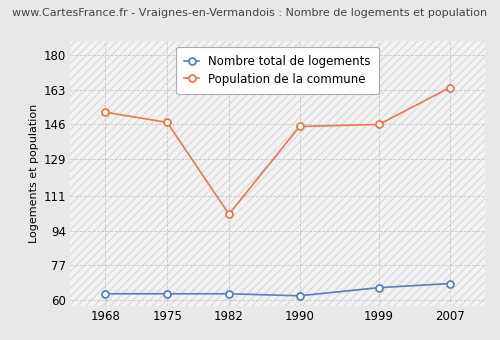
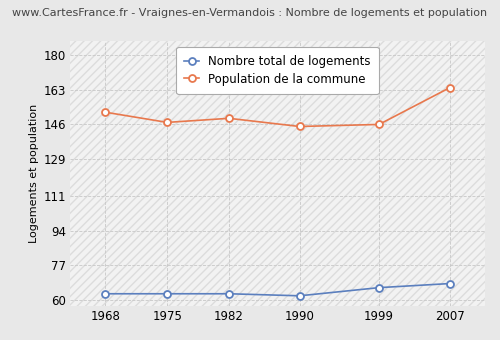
Population de la commune/1982: 102 -> 149
